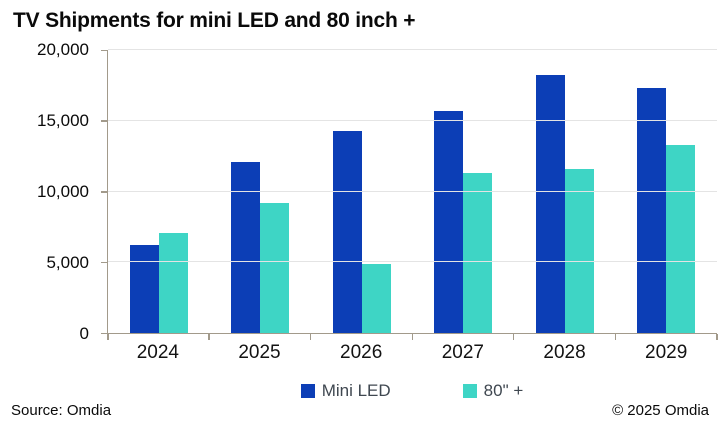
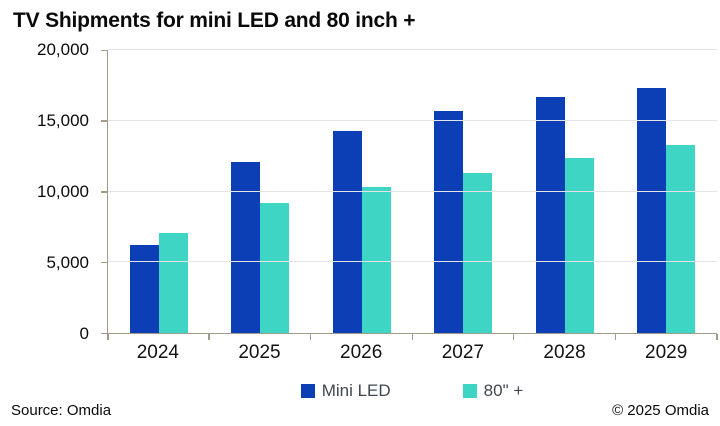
80" +/2026: 4900 -> 10300
Mini LED/2028: 18200 -> 16700
80" +/2028: 11600 -> 12400
